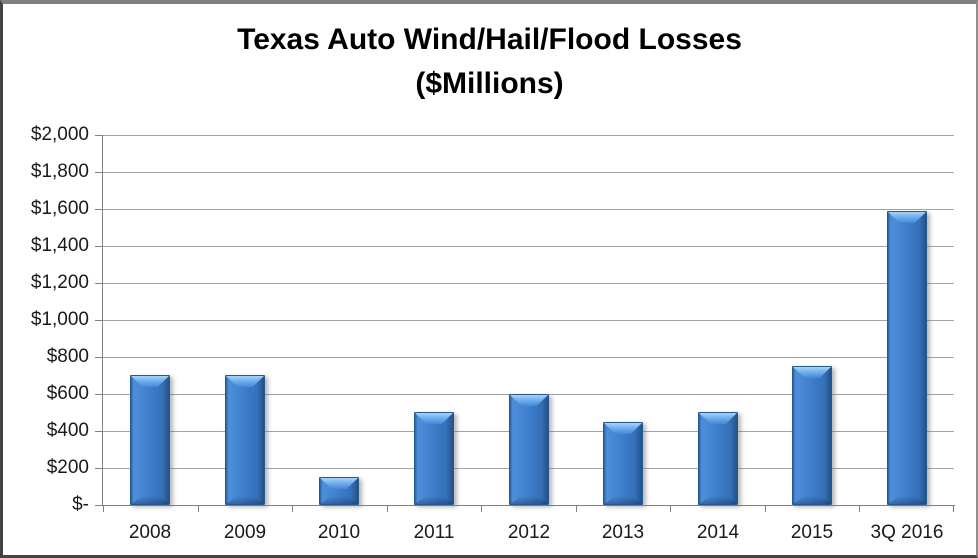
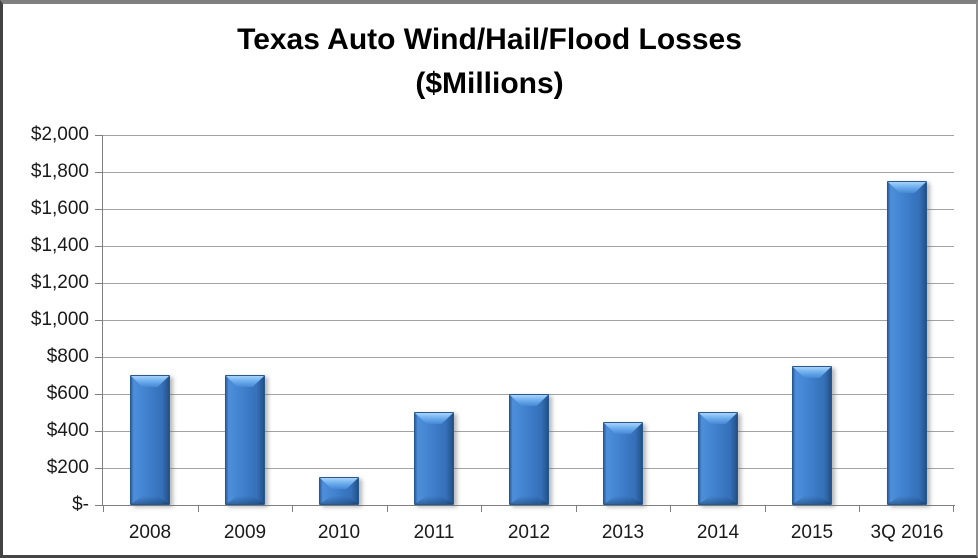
3Q 2016: $1590 -> $1750
